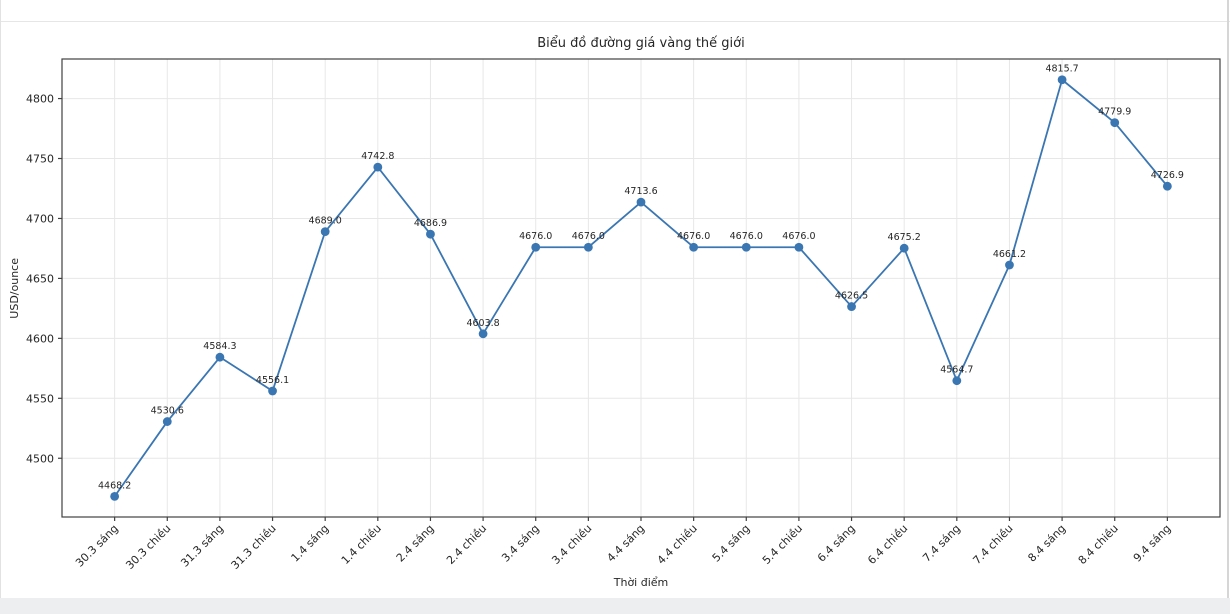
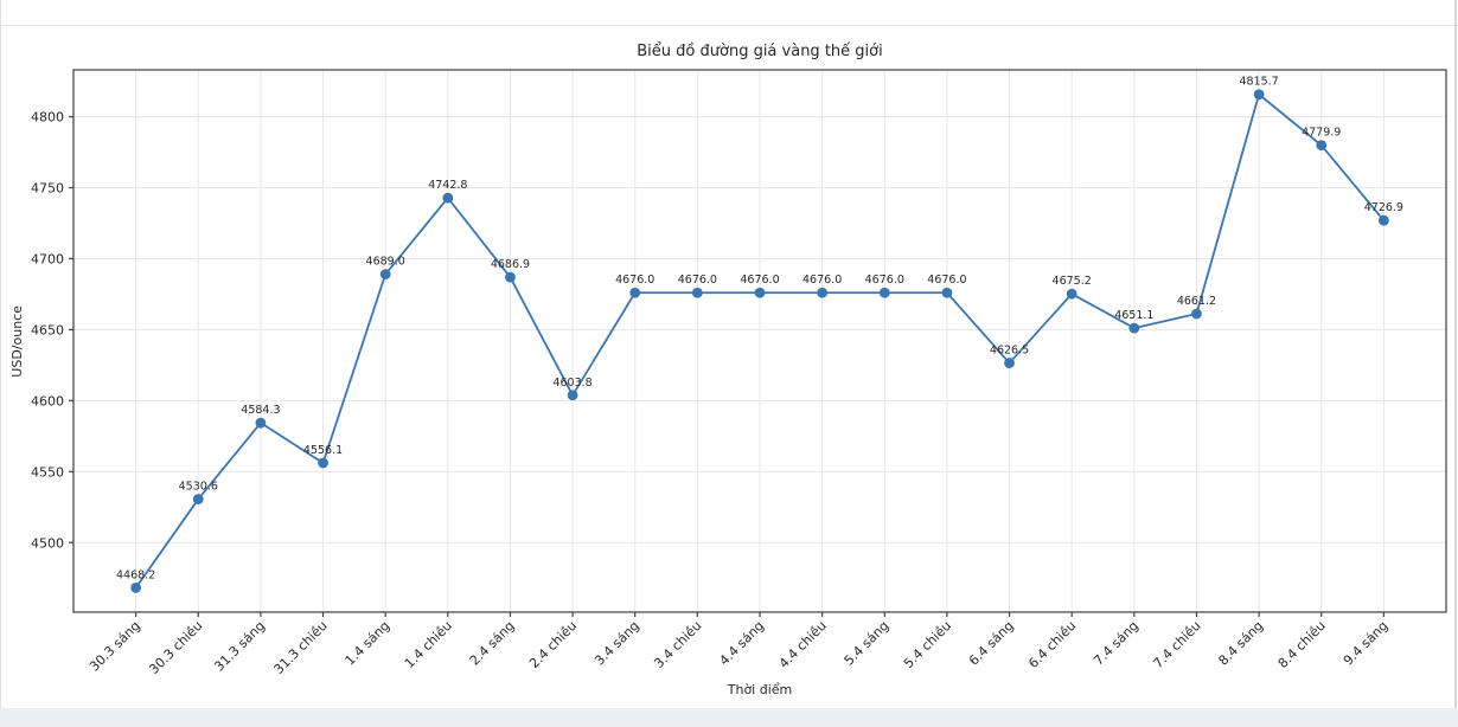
4.4 sáng: 4713.6 -> 4676.0
7.4 sáng: 4564.7 -> 4651.1
